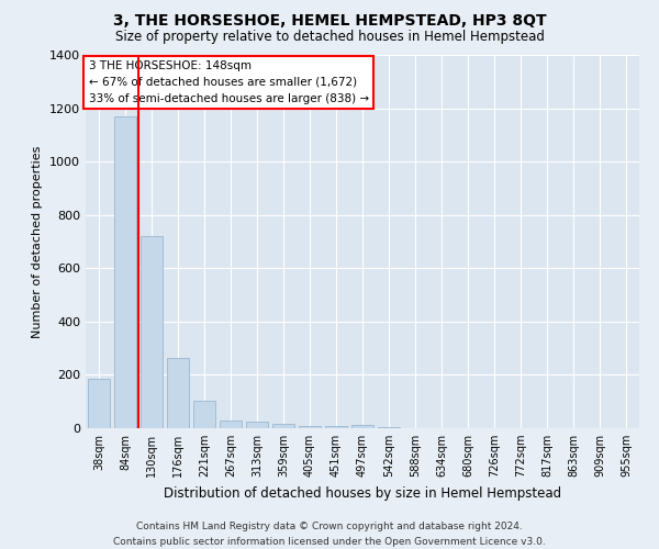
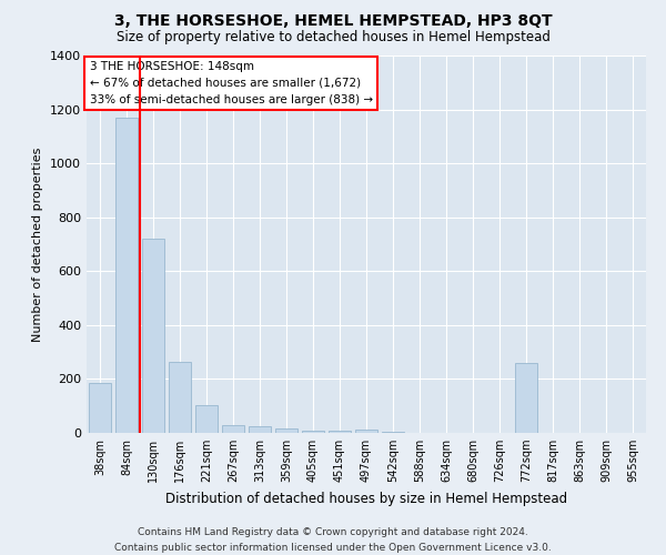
772sqm: 1 -> 260
